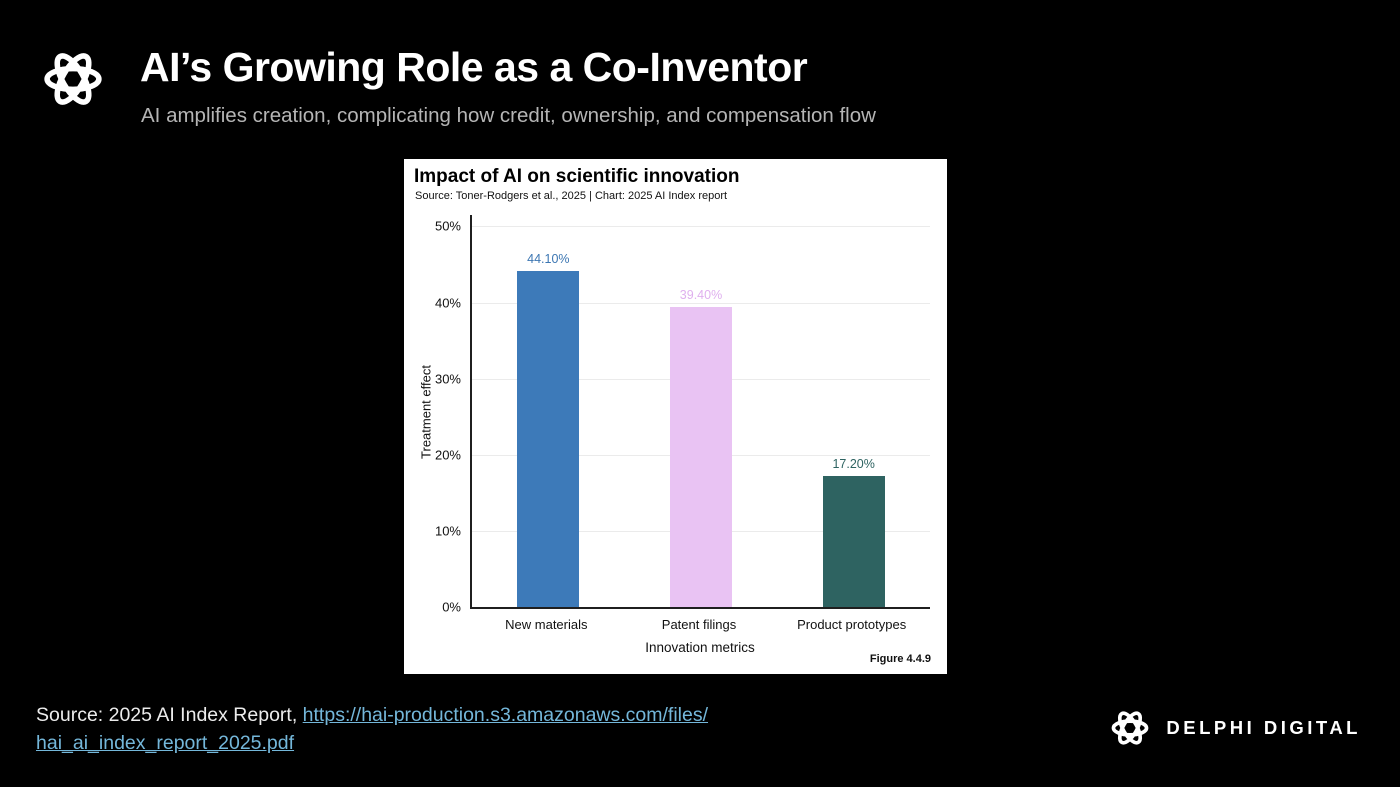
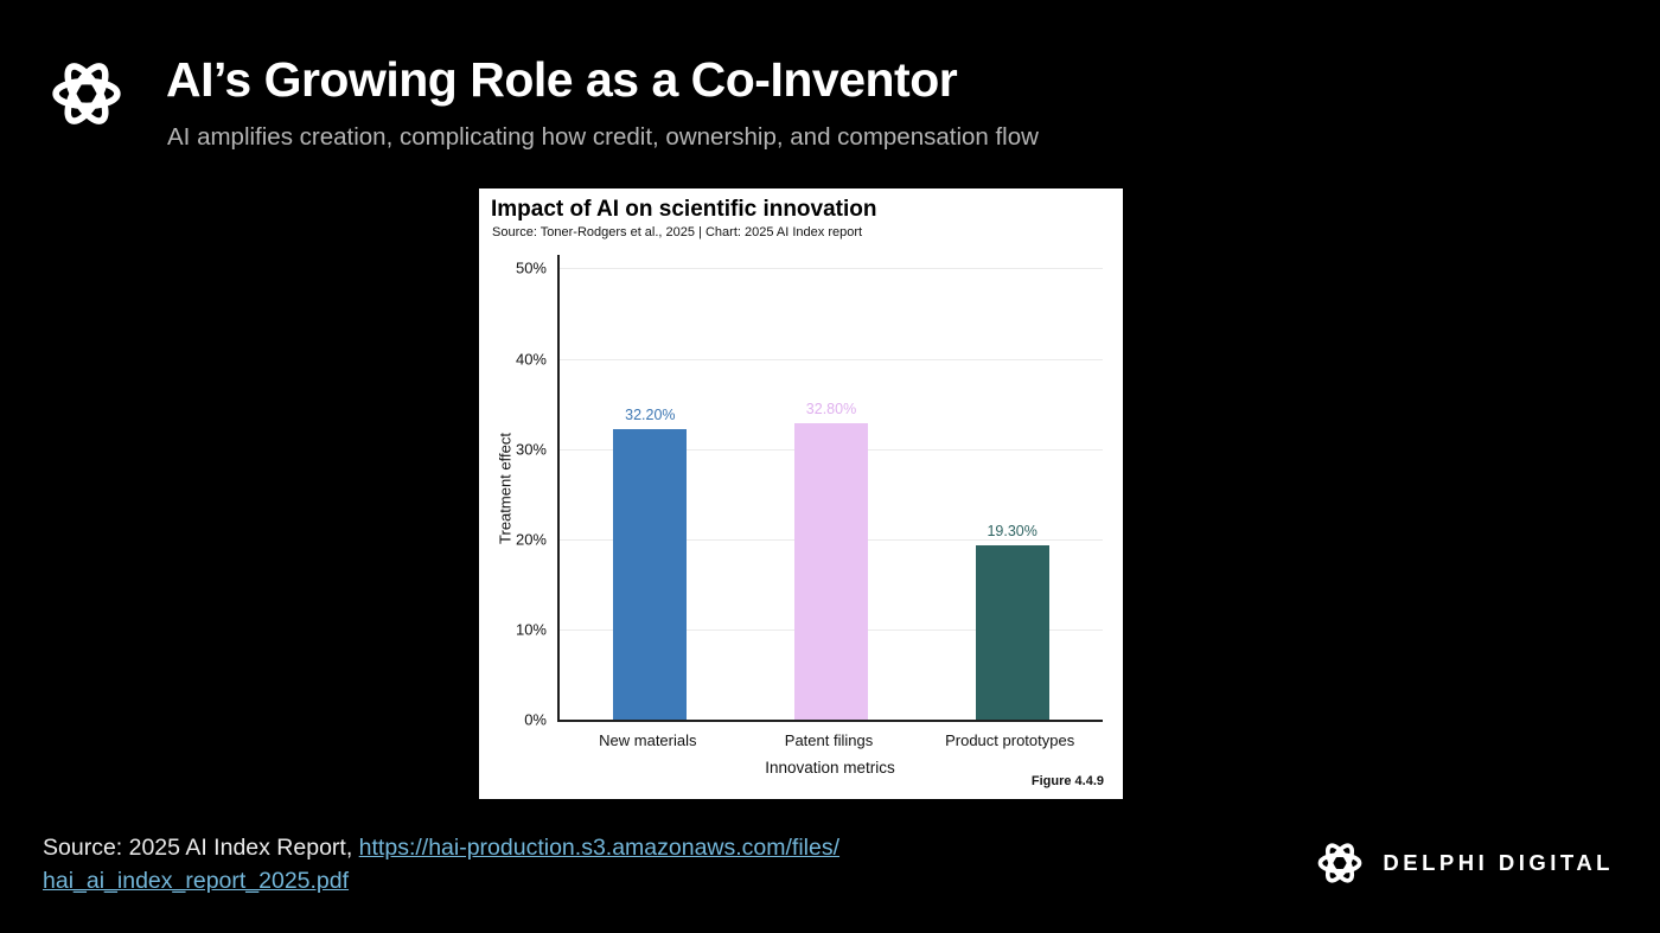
New materials: 44.10% -> 32.20%
Patent filings: 39.40% -> 32.80%
Product prototypes: 17.20% -> 19.30%
